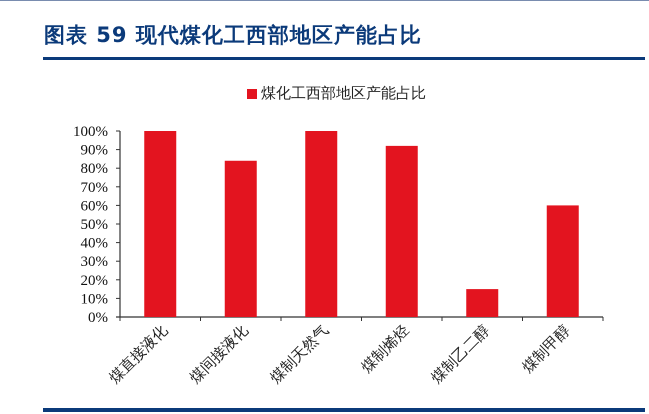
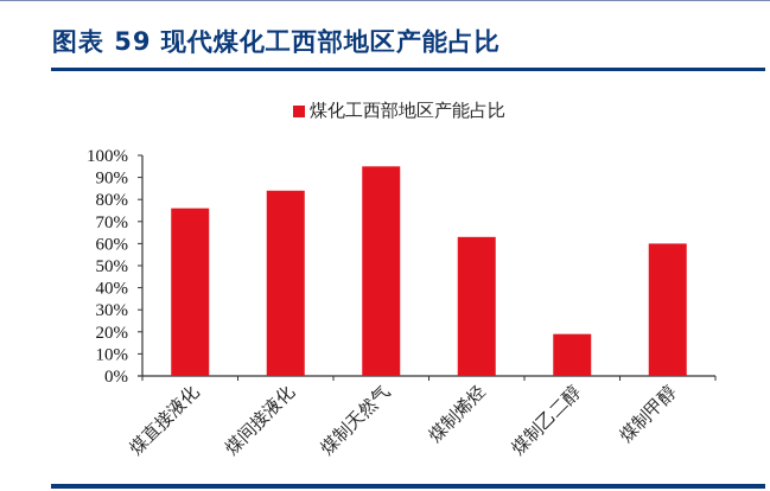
煤直接液化: 100% -> 76%
煤制天然气: 100% -> 95%
煤制烯烃: 92% -> 63%
煤制乙二醇: 15% -> 19%
